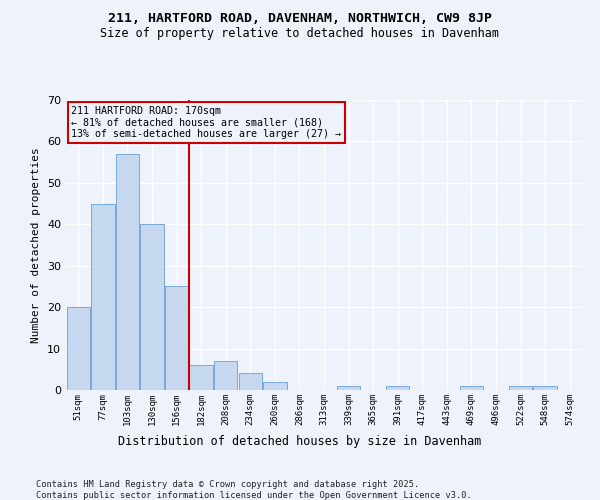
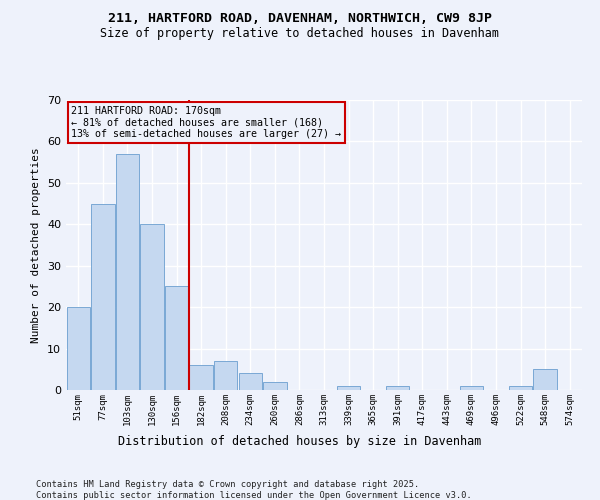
548sqm: 1 -> 5
